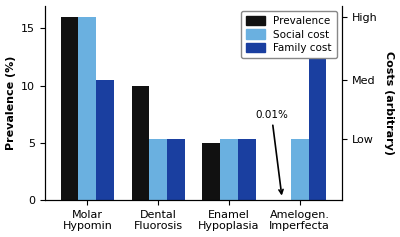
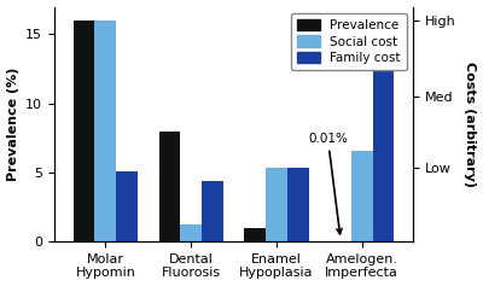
Family cost/Molar Hypomin: 10.5 -> 5.1
Prevalence/Dental Fluorosis: 10.0 -> 8.0
Social cost/Dental Fluorosis: 5.3 -> 1.2
Family cost/Dental Fluorosis: 5.3 -> 4.4
Prevalence/Enamel Hypoplasia: 5.0 -> 1.0
Social cost/Amelogen. Imperfecta: 5.3 -> 6.6
